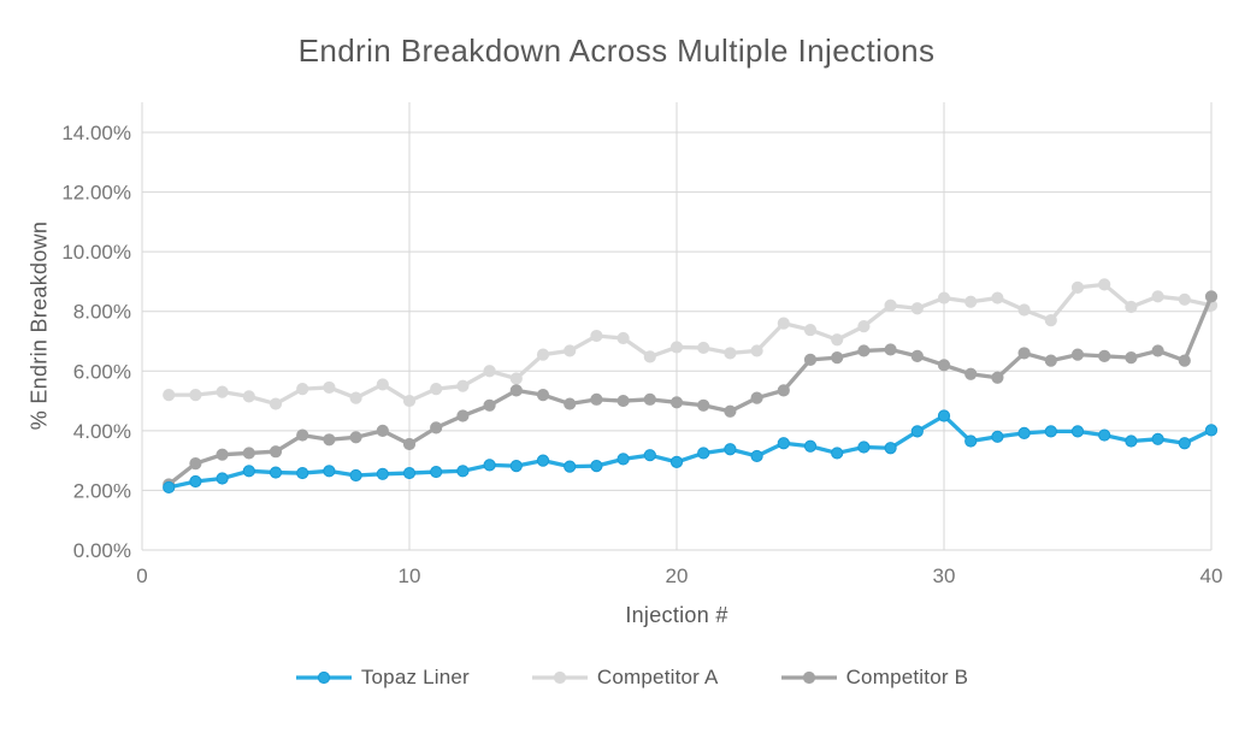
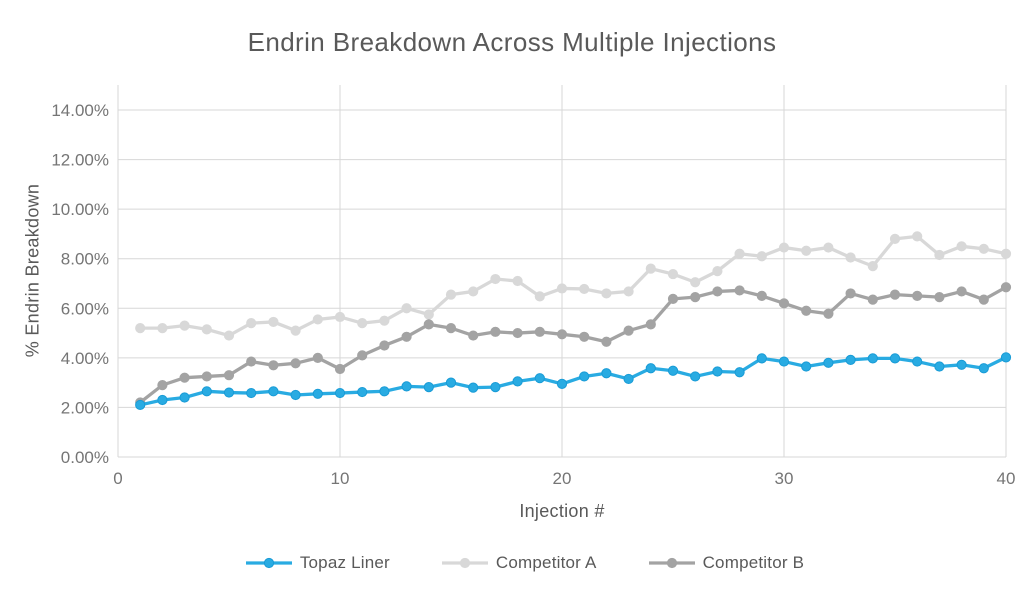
Competitor A/10: 5.0% -> 5.7%
Topaz Liner/30: 4.5% -> 3.9%
Competitor B/40: 8.5% -> 6.8%
